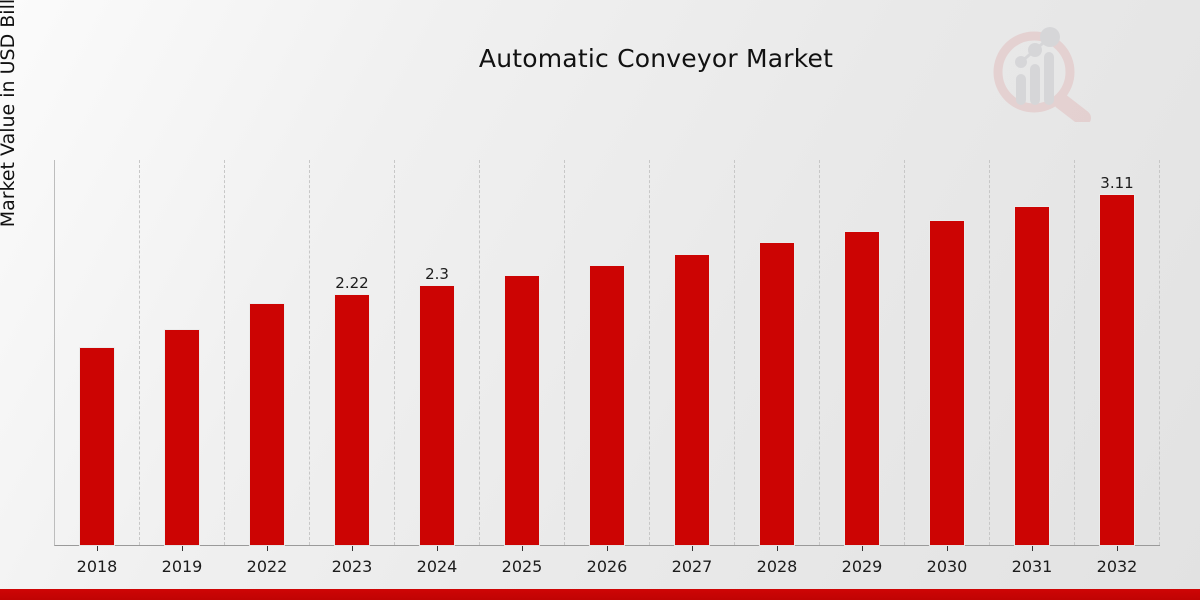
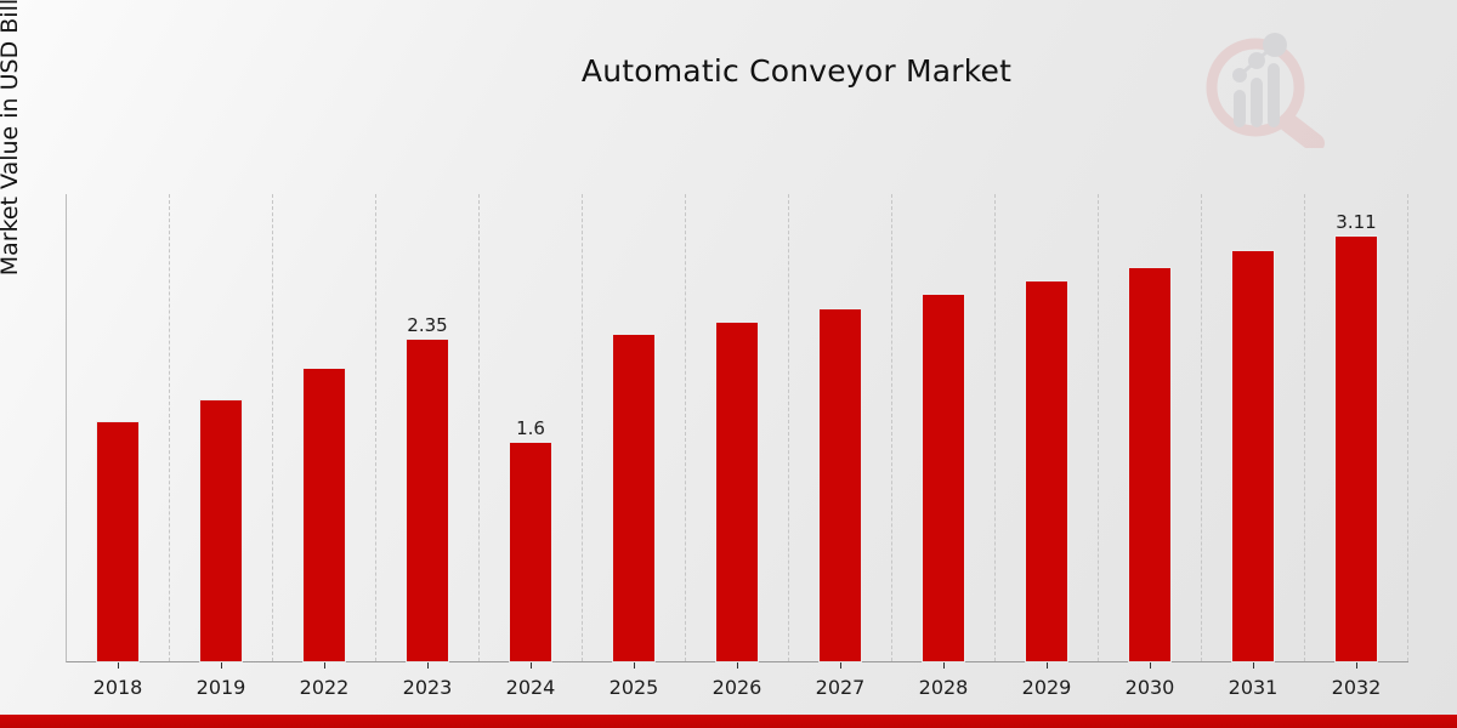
2023: 2.22 -> 2.35
2024: 2.3 -> 1.6
